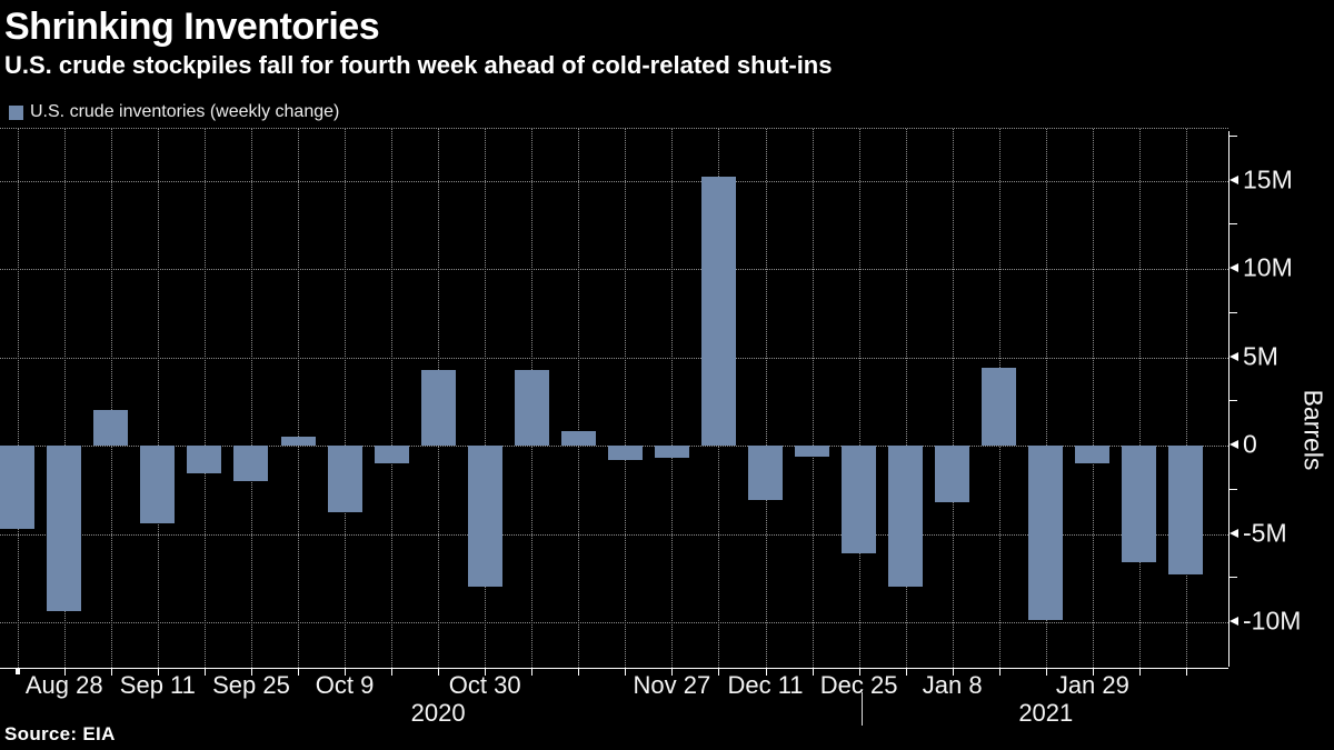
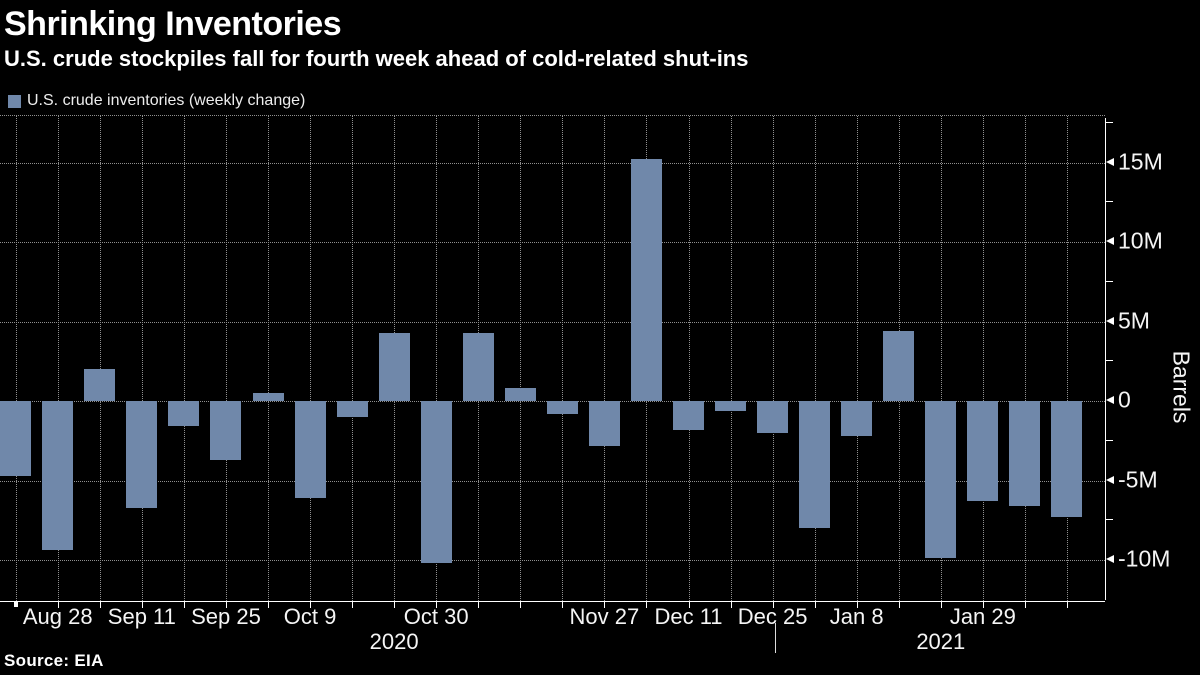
Sep 11: -4.4M -> -6.7M
Sep 25: -2.0M -> -3.7M
Oct 9: -3.8M -> -6.1M
Oct 30: -8.0M -> -10.2M
Nov 27: -0.7M -> -2.8M
Dec 11: -3.1M -> -1.8M
Dec 25: -6.1M -> -2.0M
Jan 8: -3.2M -> -2.2M
Jan 29: -1.0M -> -6.3M
